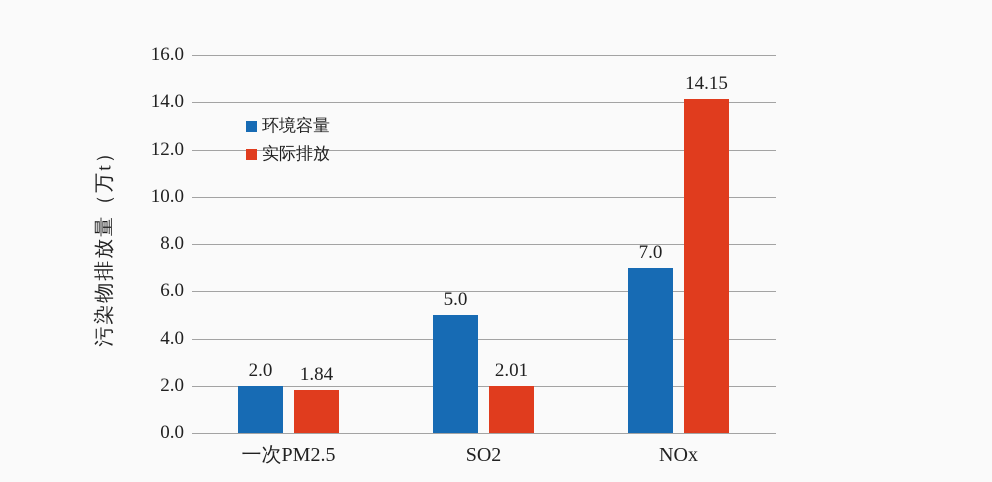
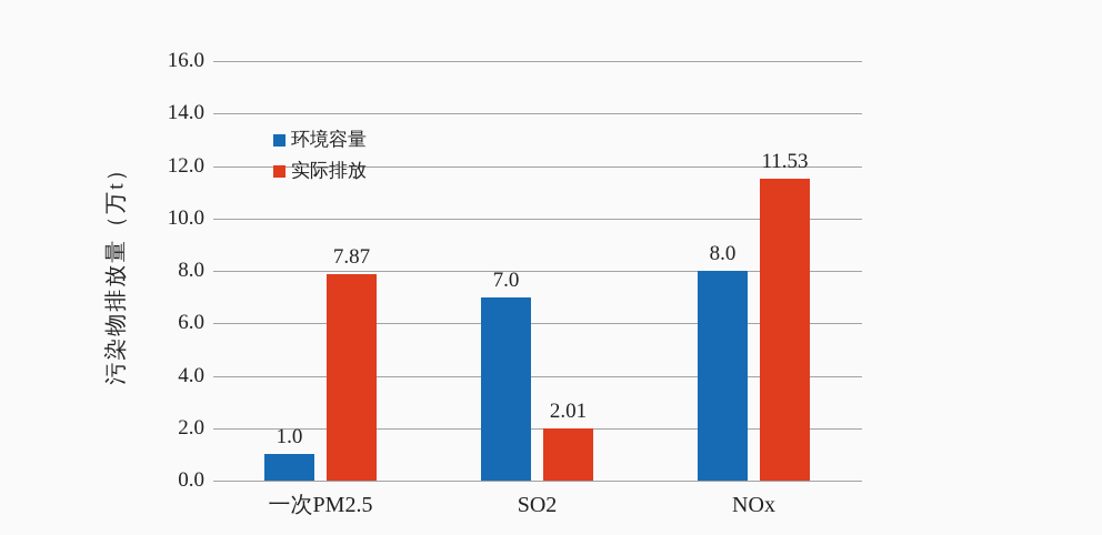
环境容量/一次PM2.5: 2.0 -> 1.0
实际排放/一次PM2.5: 1.84 -> 7.87
环境容量/SO2: 5.0 -> 7.0
环境容量/NOx: 7.0 -> 8.0
实际排放/NOx: 14.15 -> 11.53
